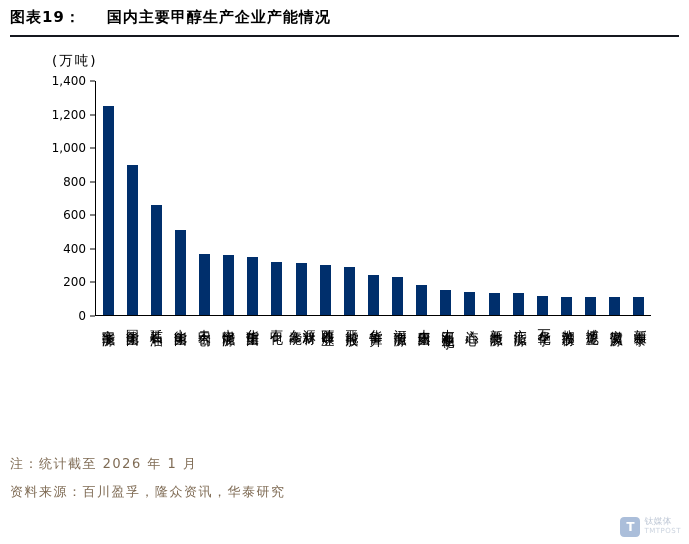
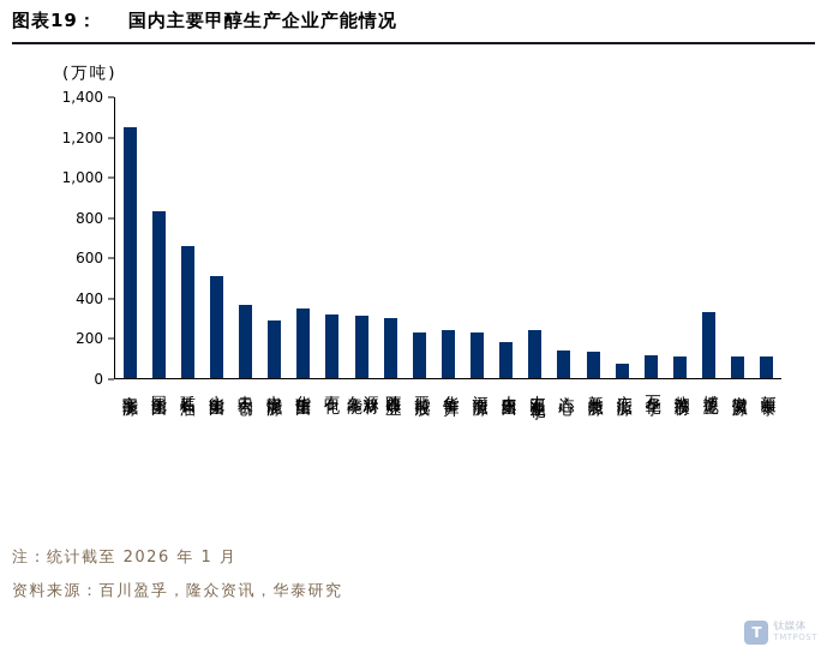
国能集团: 900 -> 830
中煤能源: 360 -> 290
晋能控股: 280 -> 230
中海石油化学: 150 -> 240
广汇能源: 130 -> 70
博源化工: 110 -> 330
